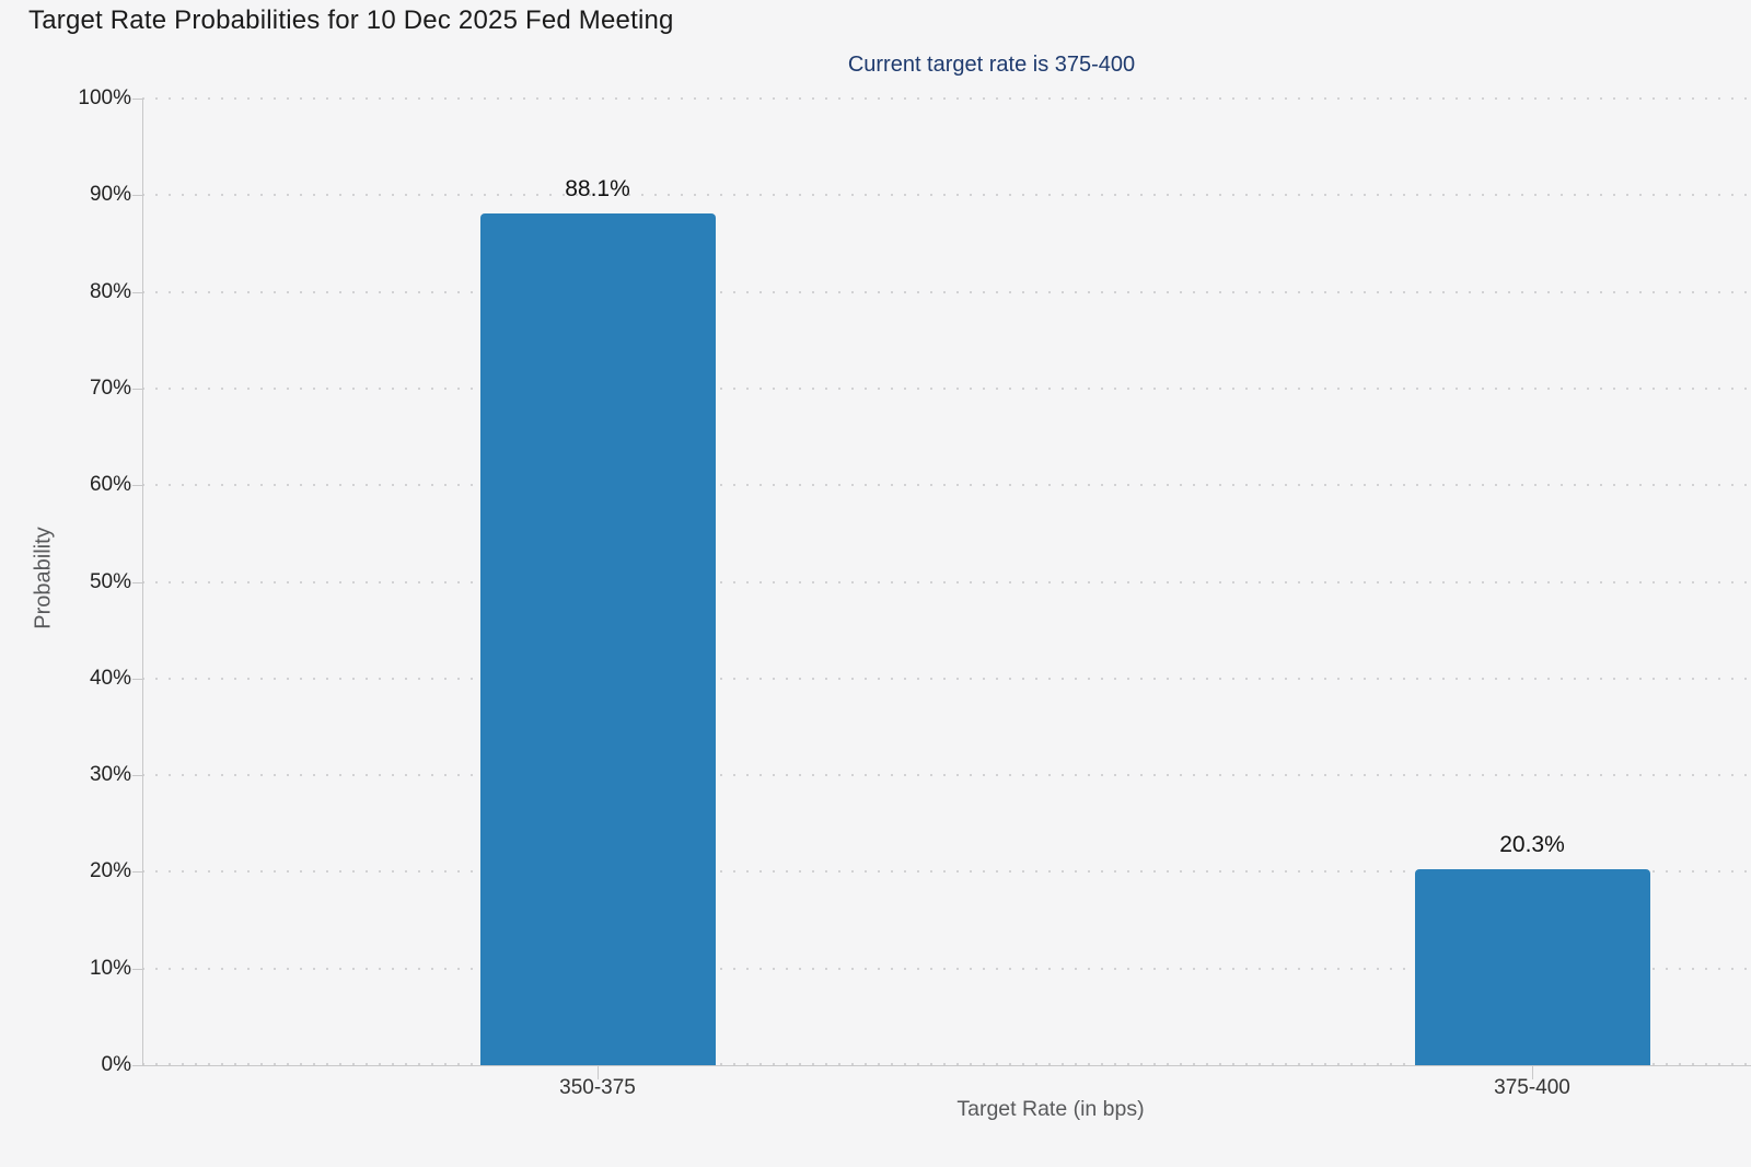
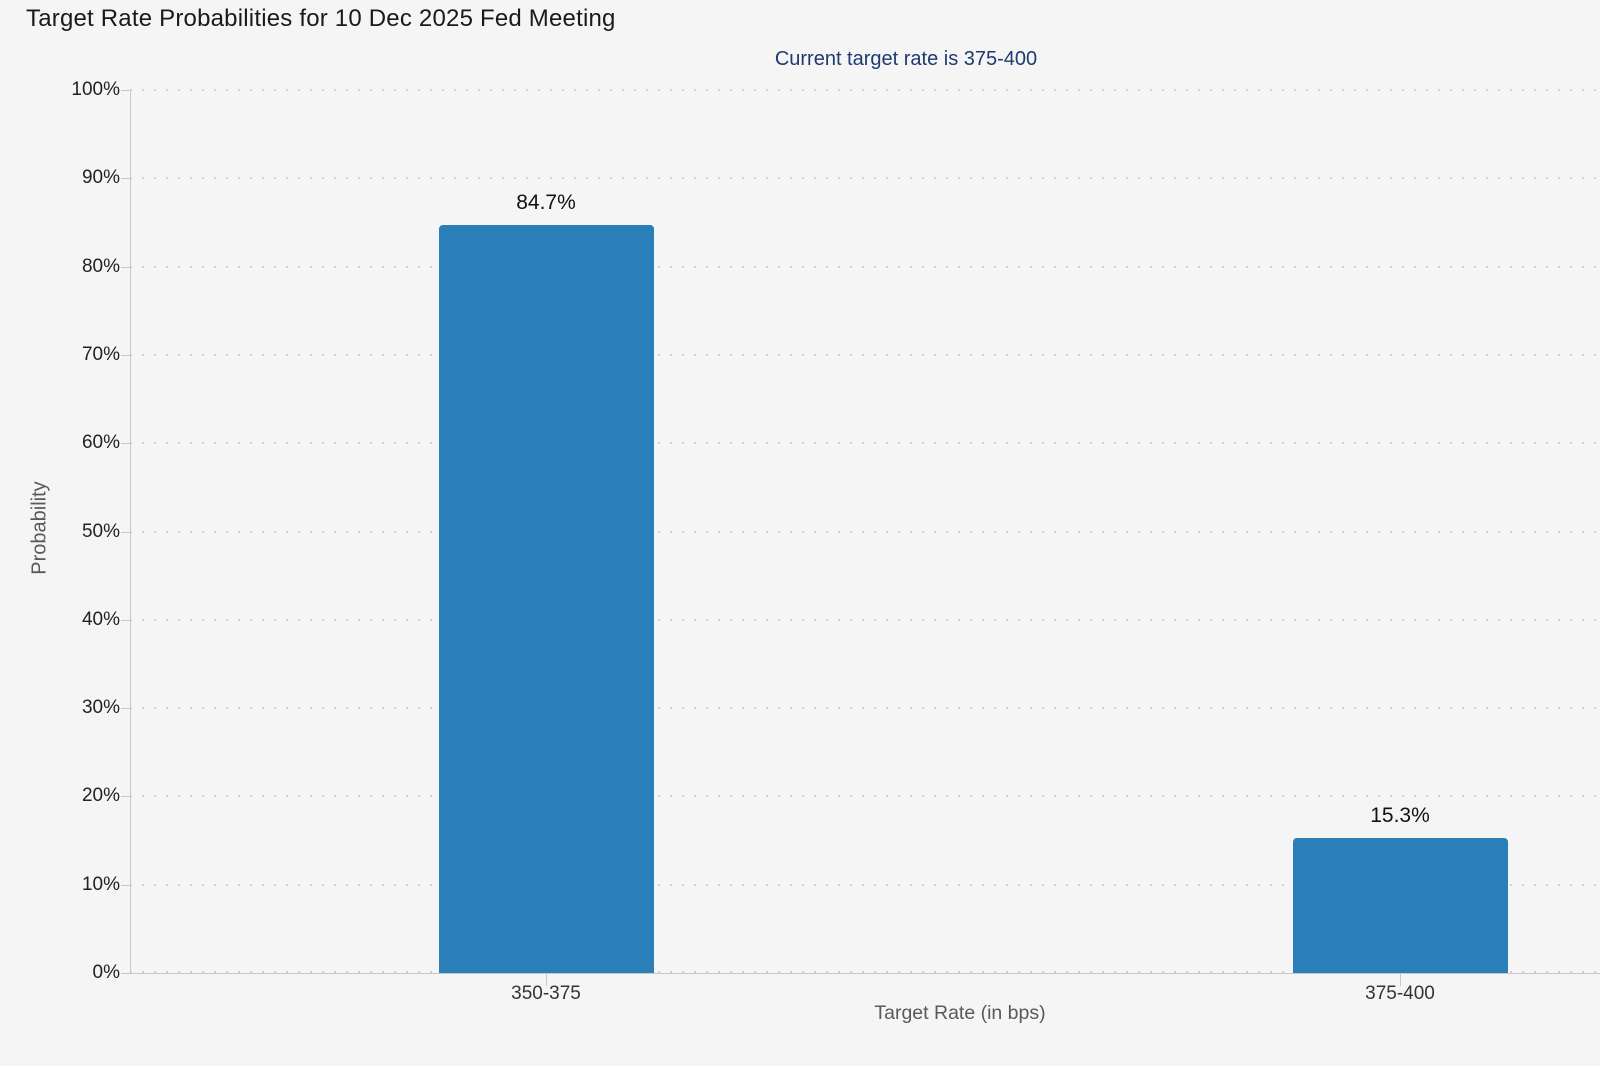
350-375: 88.1% -> 84.7%
375-400: 20.3% -> 15.3%
